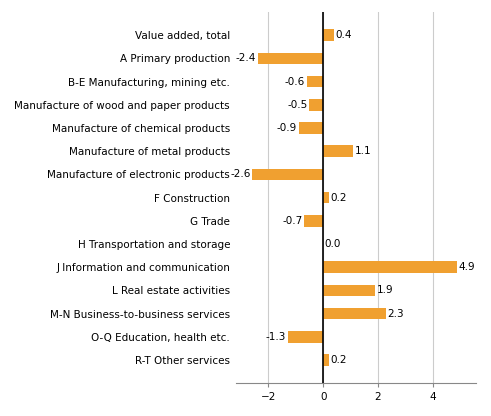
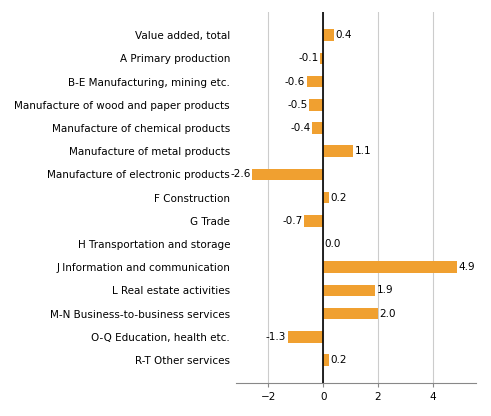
A Primary production: -2.4 -> -0.1
Manufacture of chemical products: -0.9 -> -0.4
M-N Business-to-business services: 2.3 -> 2.0
